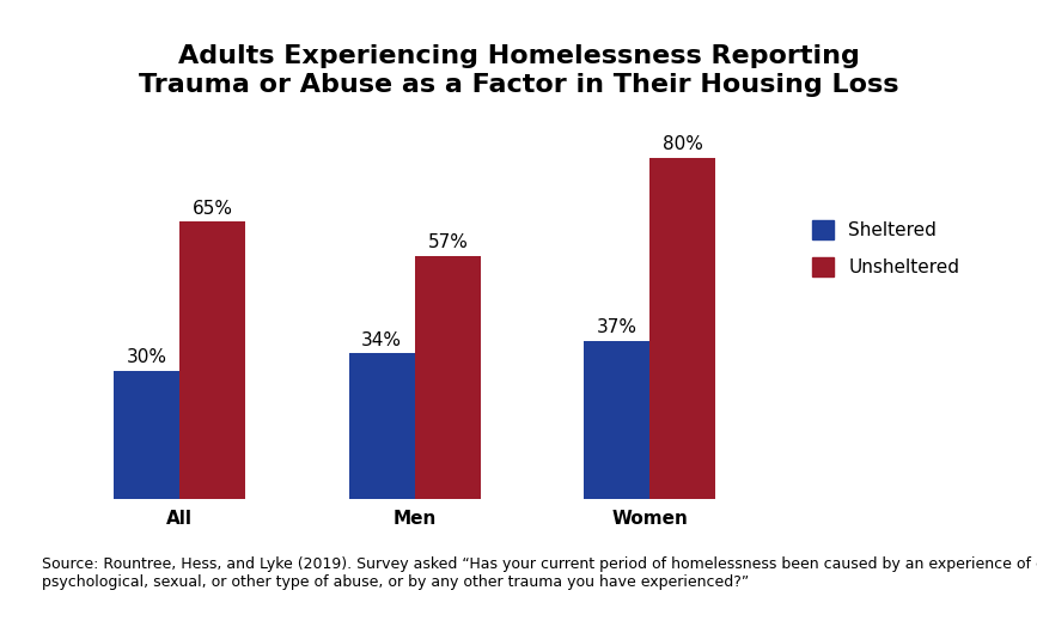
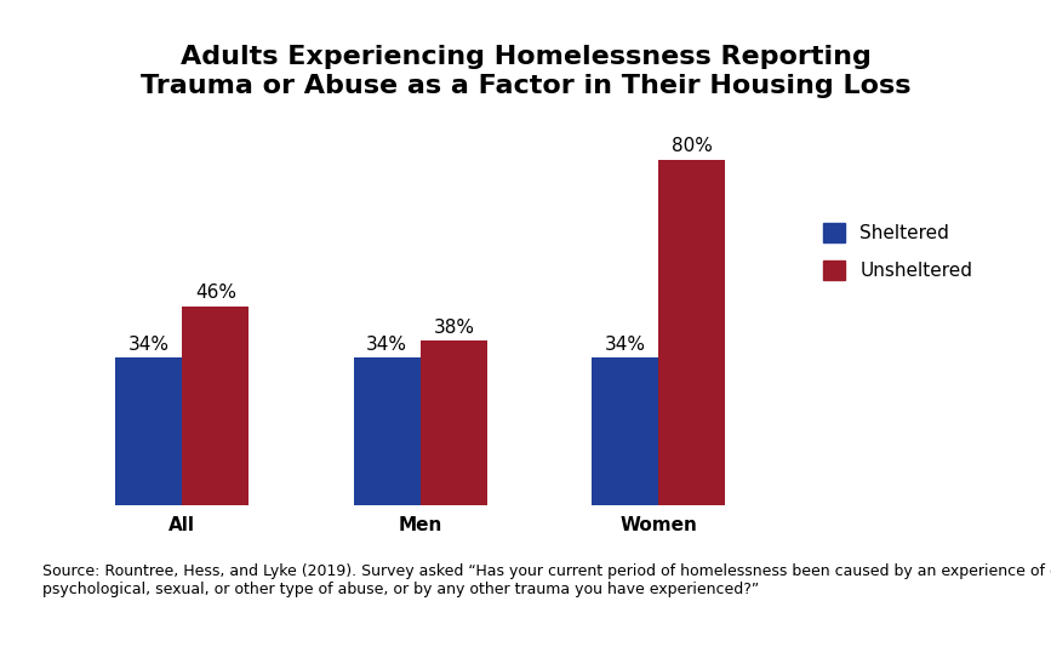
Sheltered/All: 30% -> 34%
Unsheltered/All: 65% -> 46%
Unsheltered/Men: 57% -> 38%
Sheltered/Women: 37% -> 34%
